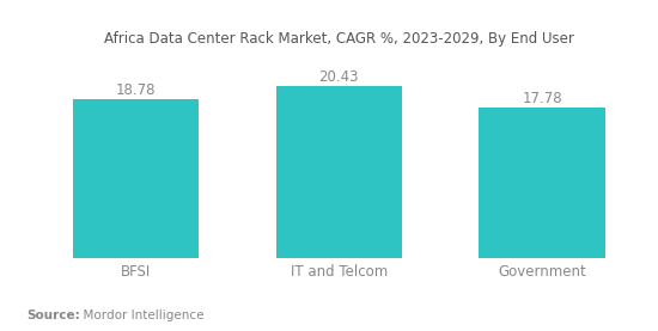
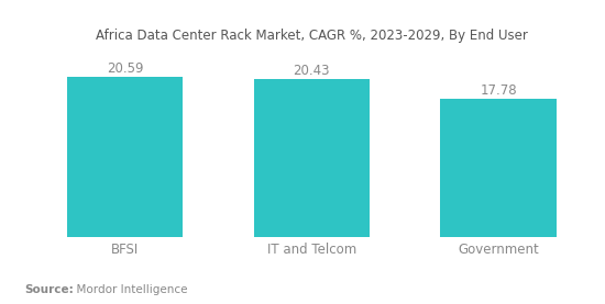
BFSI: 18.78 -> 20.59
